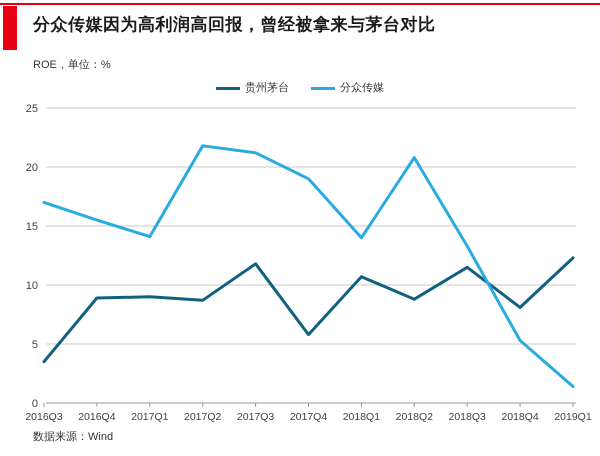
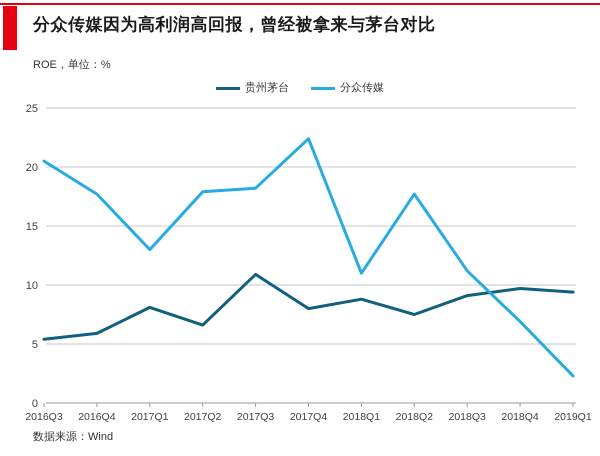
贵州茅台/2016Q3: 3.5 -> 5.4
分众传媒/2016Q3: 17.0 -> 20.5
贵州茅台/2016Q4: 8.9 -> 5.9
分众传媒/2016Q4: 15.5 -> 17.7
贵州茅台/2017Q1: 9.0 -> 8.1
分众传媒/2017Q1: 14.1 -> 13.0
贵州茅台/2017Q2: 8.7 -> 6.6
分众传媒/2017Q2: 21.8 -> 17.9
贵州茅台/2017Q3: 11.8 -> 10.9
分众传媒/2017Q3: 21.2 -> 18.2
贵州茅台/2017Q4: 5.8 -> 8.0
分众传媒/2017Q4: 19.0 -> 22.4
贵州茅台/2018Q1: 10.7 -> 8.8
分众传媒/2018Q1: 14.0 -> 11.0
贵州茅台/2018Q2: 8.8 -> 7.5
分众传媒/2018Q2: 20.8 -> 17.7
贵州茅台/2018Q3: 11.5 -> 9.1
分众传媒/2018Q3: 13.3 -> 11.2
贵州茅台/2018Q4: 8.1 -> 9.7
分众传媒/2018Q4: 5.3 -> 6.9
贵州茅台/2019Q1: 12.3 -> 9.4
分众传媒/2019Q1: 1.4 -> 2.3
